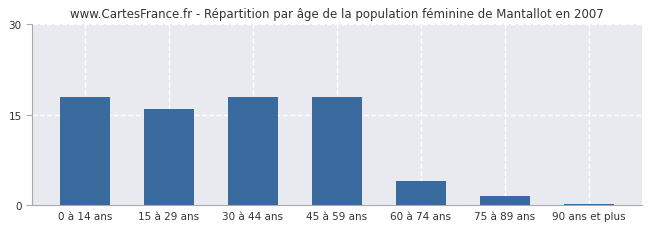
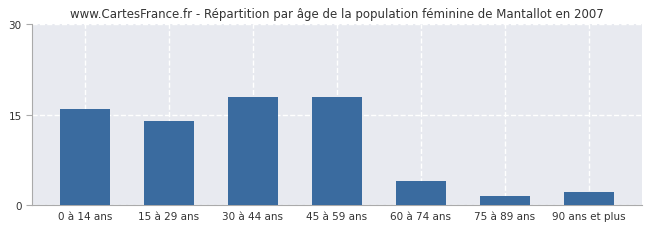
0 à 14 ans: 18.0 -> 16.0
15 à 29 ans: 16.0 -> 14.0
90 ans et plus: 0.2 -> 2.2
